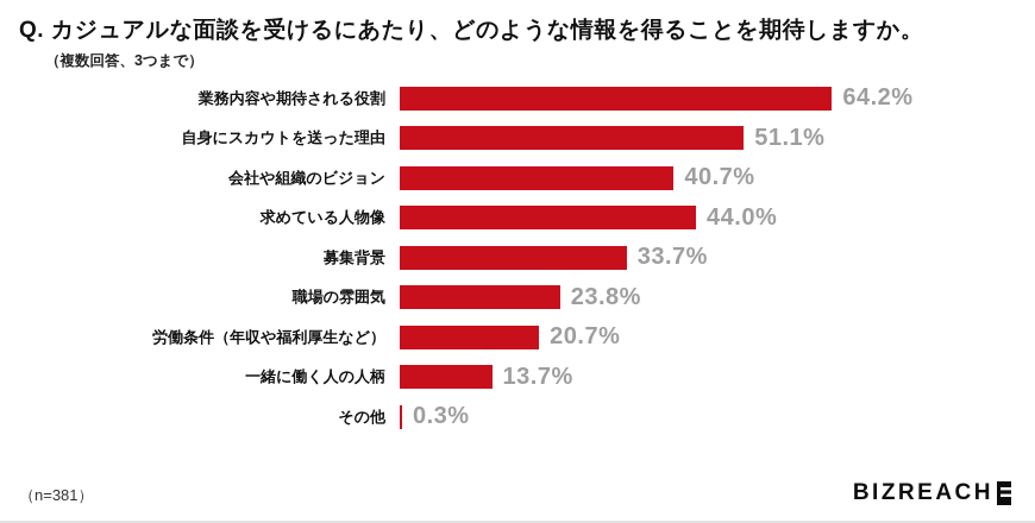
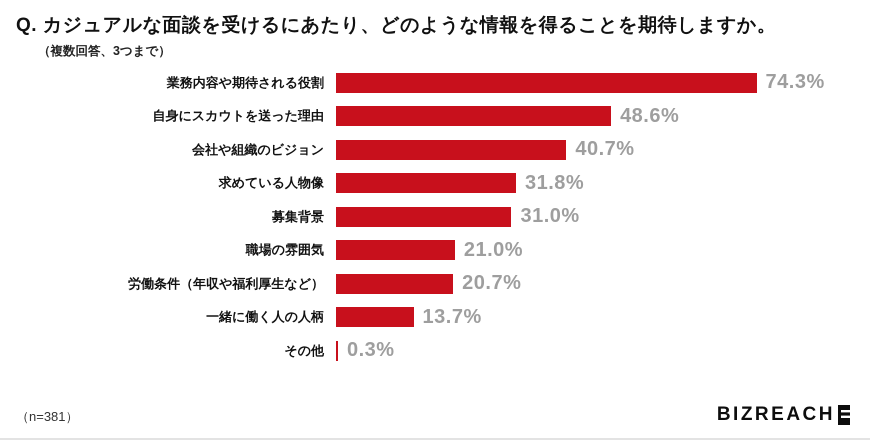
業務内容や期待される役割: 64.2% -> 74.3%
自身にスカウトを送った理由: 51.1% -> 48.6%
求めている人物像: 44.0% -> 31.8%
募集背景: 33.7% -> 31.0%
職場の雰囲気: 23.8% -> 21.0%
